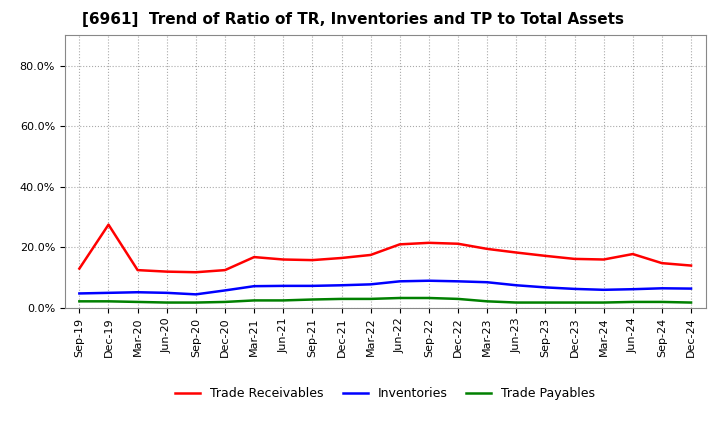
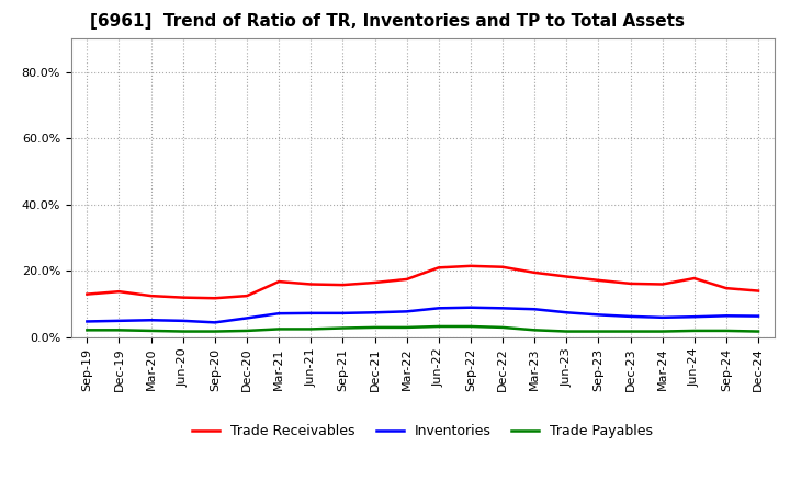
Trade Receivables/Dec-19: 27.5% -> 13.8%
